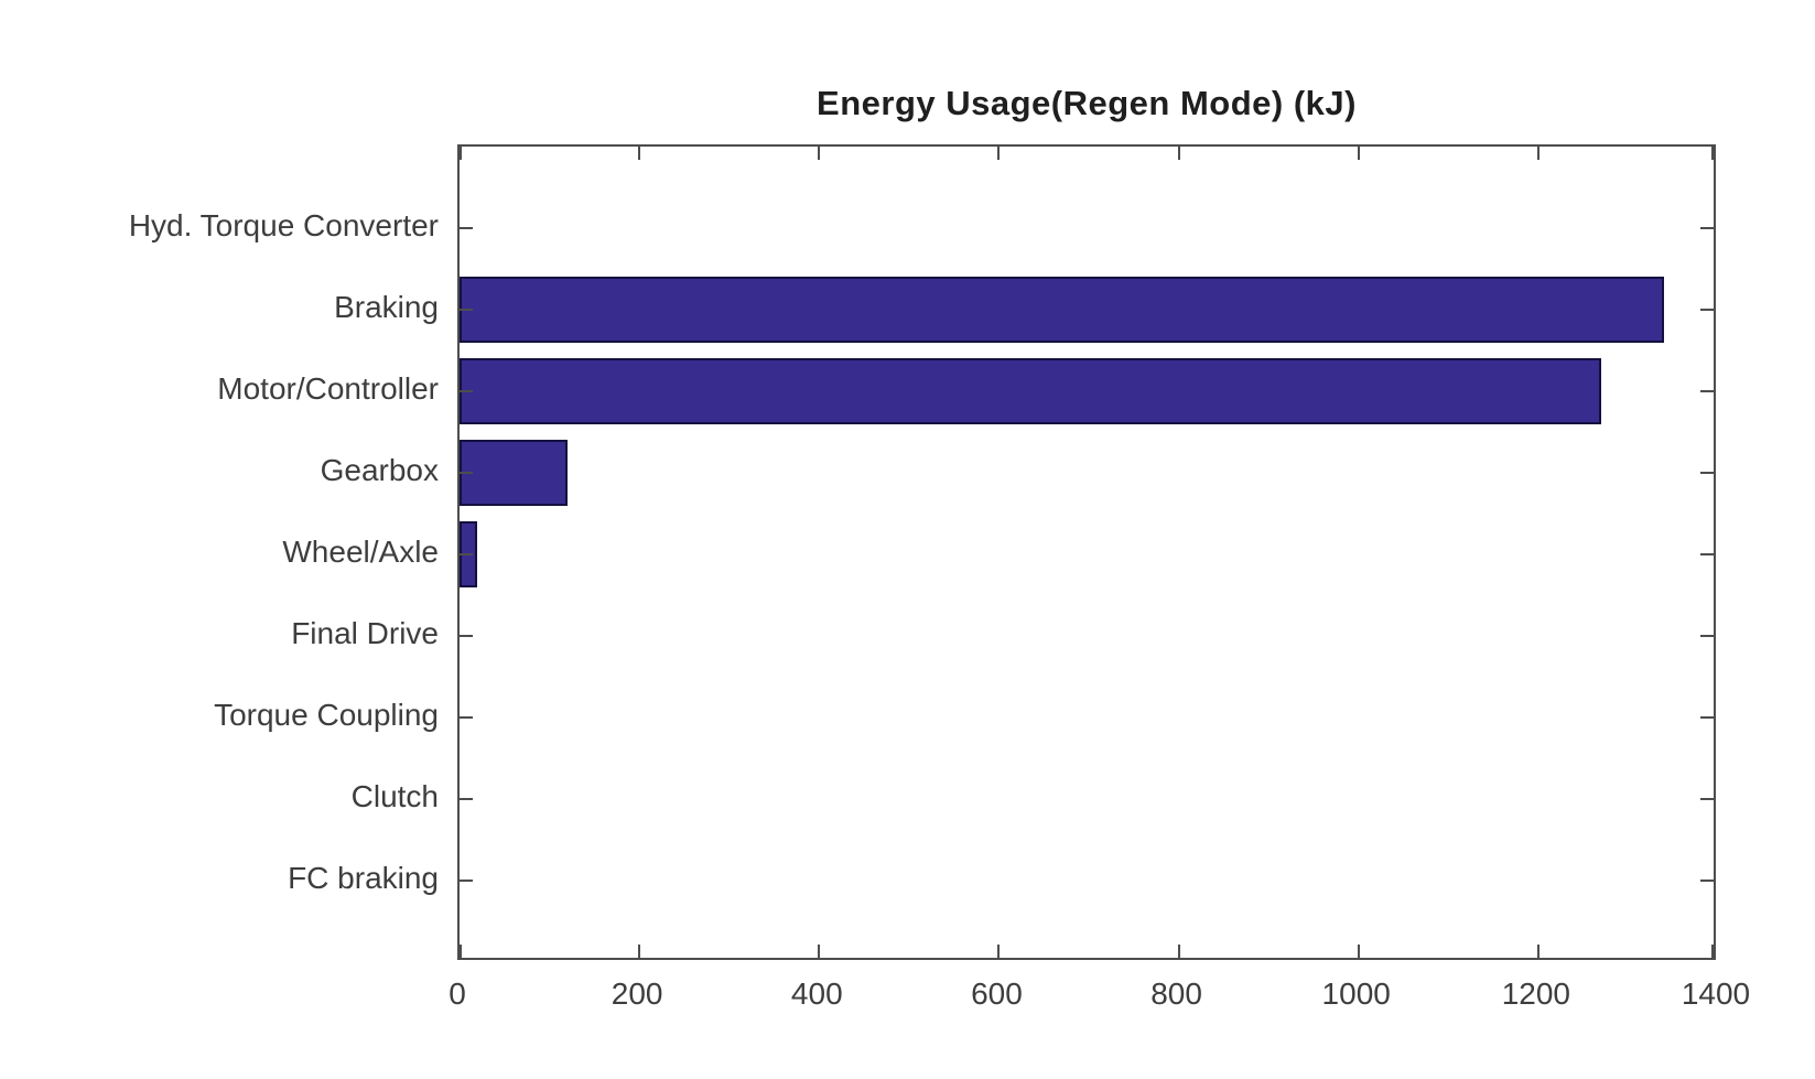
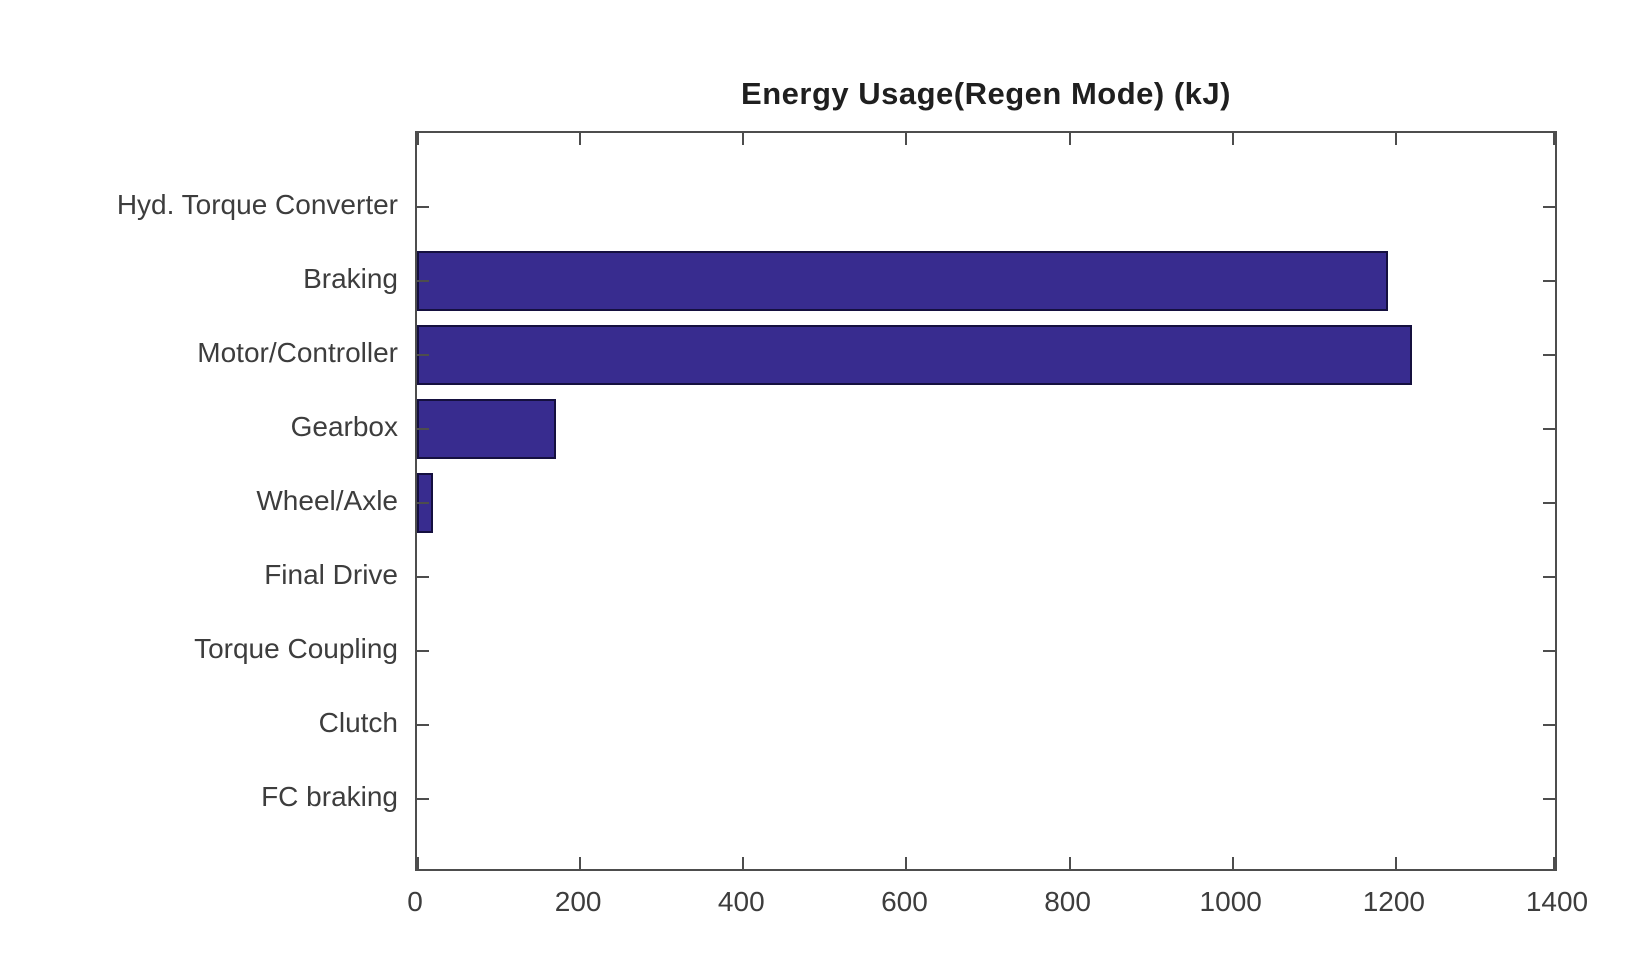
Braking: 1340 -> 1190
Motor/Controller: 1270 -> 1220
Gearbox: 120 -> 170
